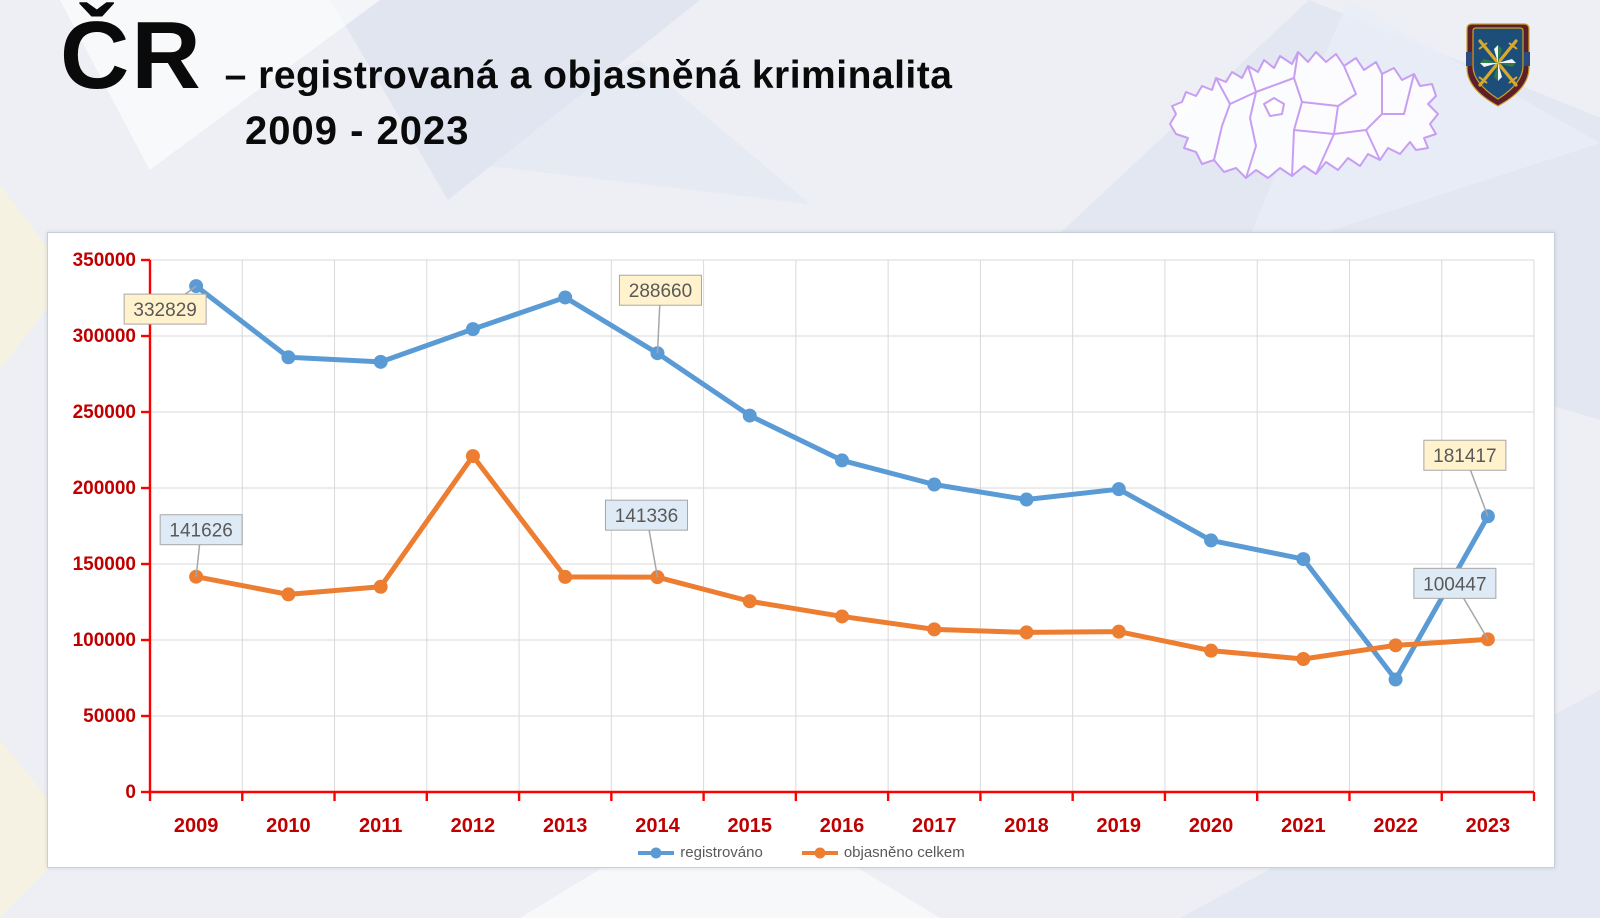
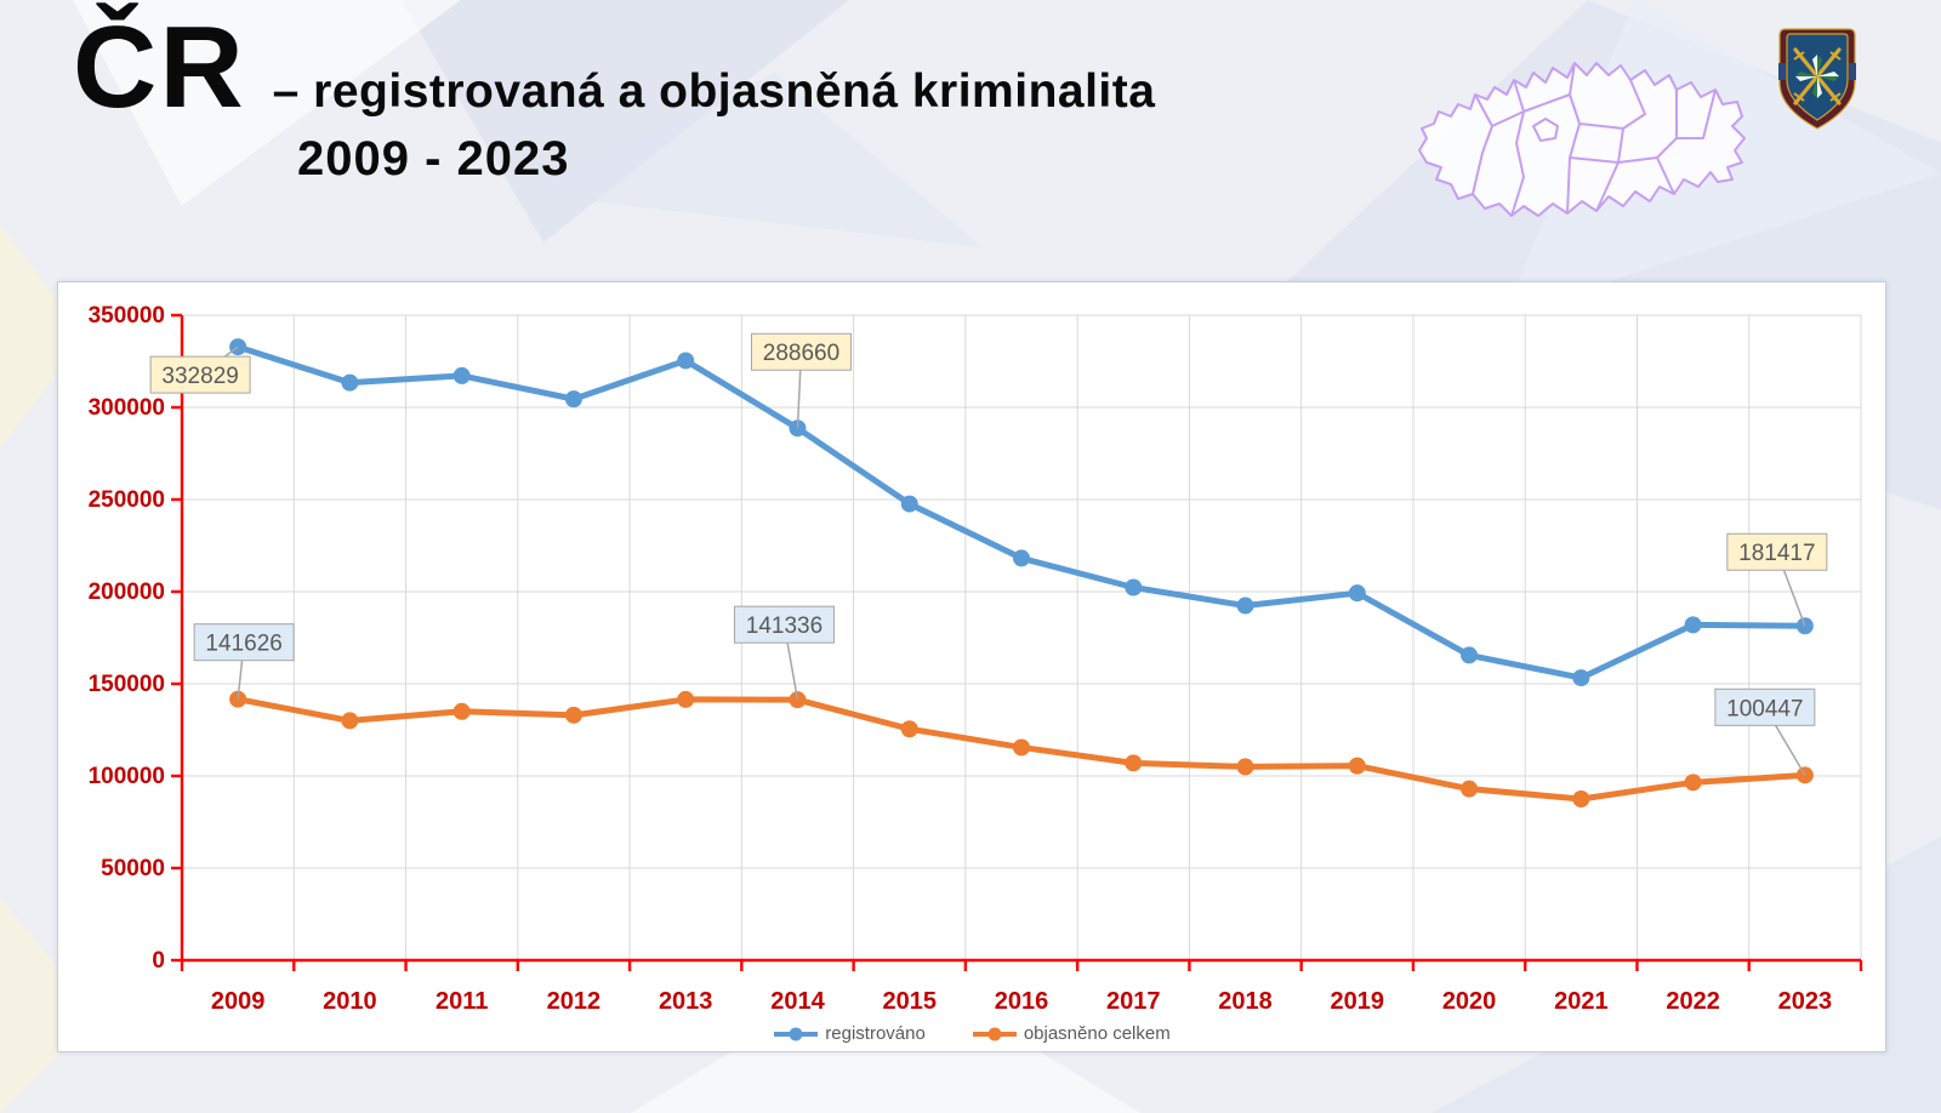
registrováno/2010: 286000 -> 313000
registrováno/2011: 283000 -> 317000
objasněno celkem/2012: 221000 -> 133000
registrováno/2022: 74000 -> 182000
